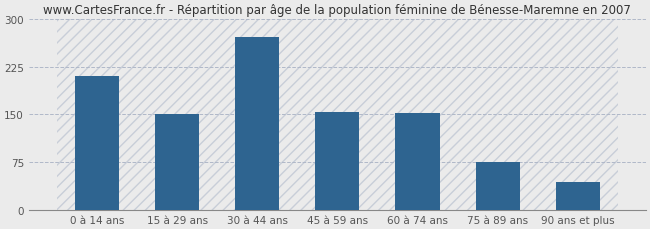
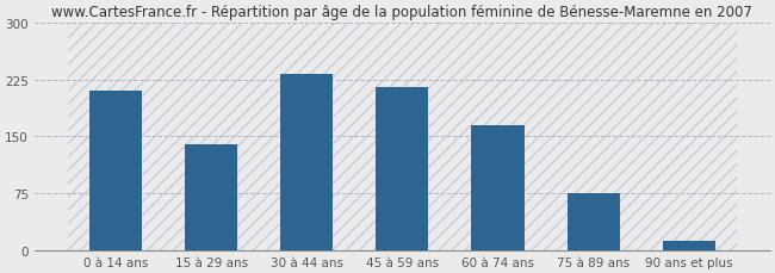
15 à 29 ans: 150 -> 140
30 à 44 ans: 272 -> 232
45 à 59 ans: 154 -> 215
60 à 74 ans: 152 -> 165
90 ans et plus: 44 -> 12
